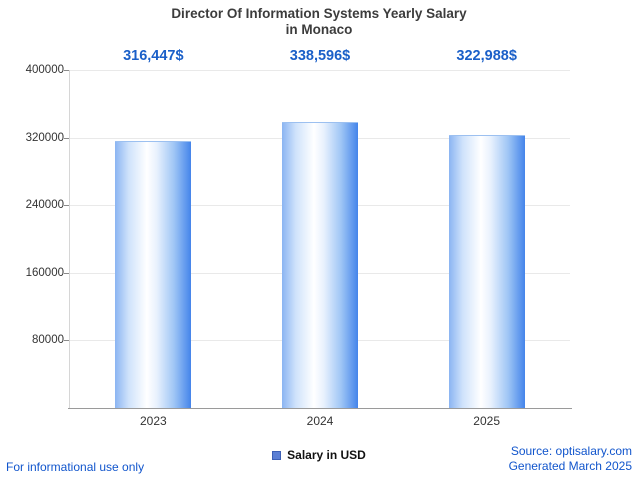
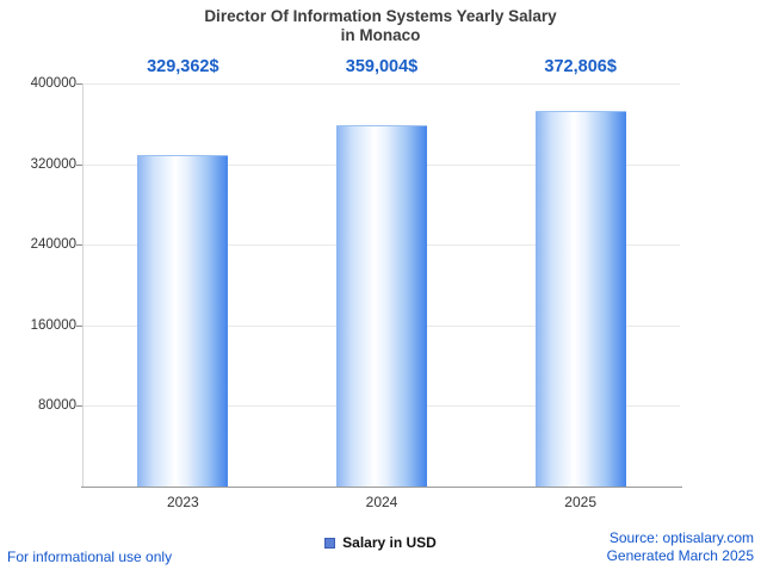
2023: 316,447 -> 329,362
2024: 338,596 -> 359,004
2025: 322,988 -> 372,806
